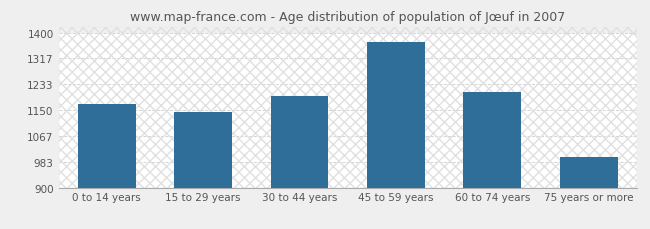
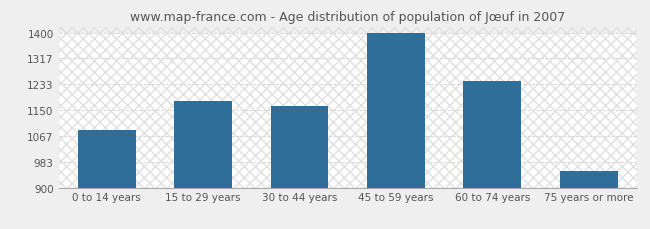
0 to 14 years: 1170 -> 1085
15 to 29 years: 1145 -> 1180
30 to 44 years: 1195 -> 1163
45 to 59 years: 1370 -> 1400
60 to 74 years: 1210 -> 1245
75 years or more: 1000 -> 955
